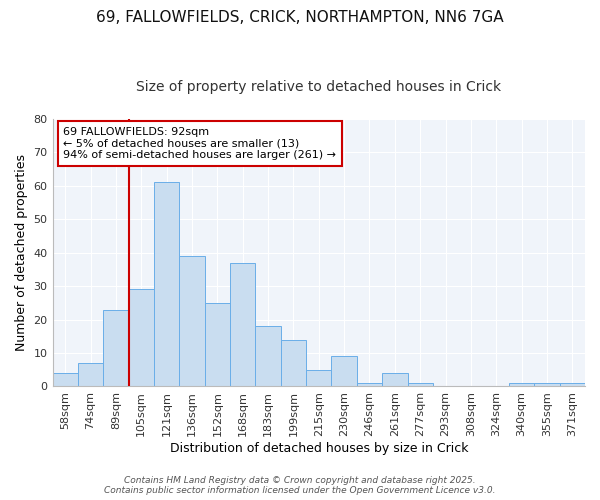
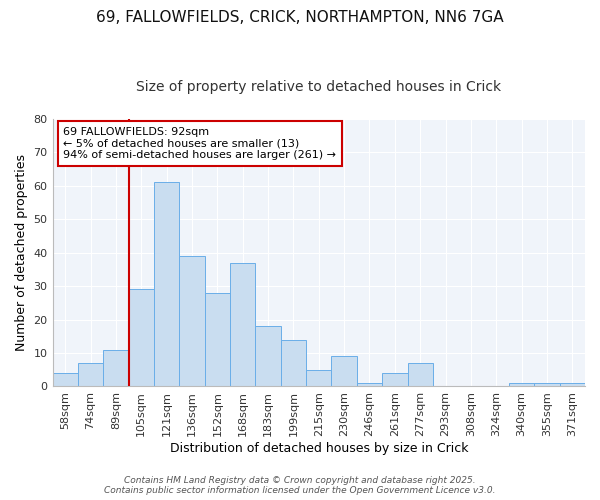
89sqm: 23 -> 11
152sqm: 25 -> 28
277sqm: 1 -> 7
